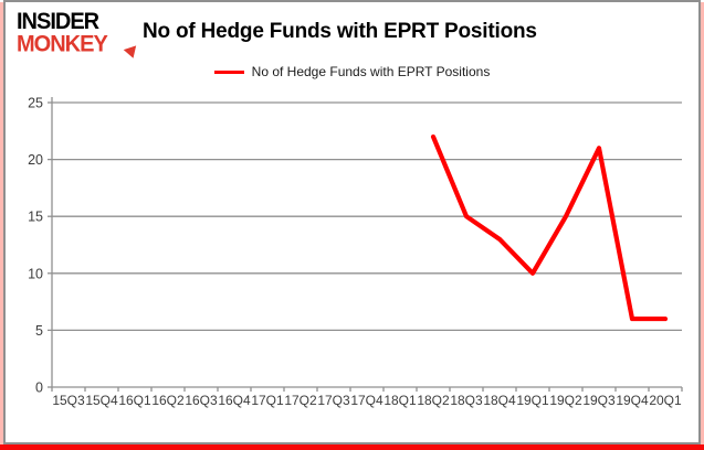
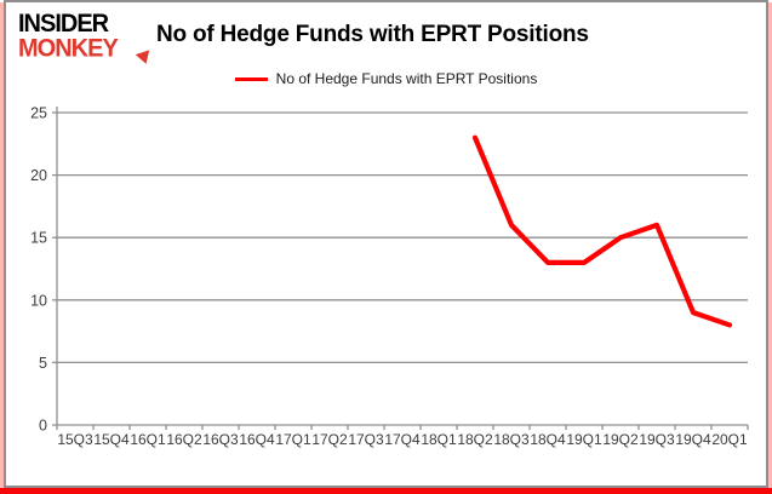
18Q2: 22 -> 23
18Q3: 15 -> 16
19Q1: 10 -> 13
19Q3: 21 -> 16
19Q4: 6 -> 9
20Q1: 6 -> 8
